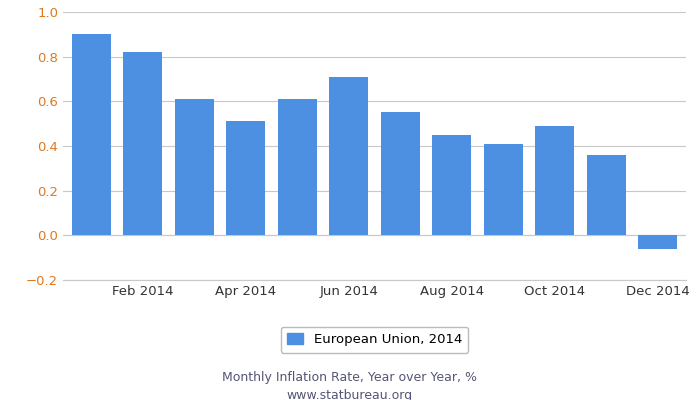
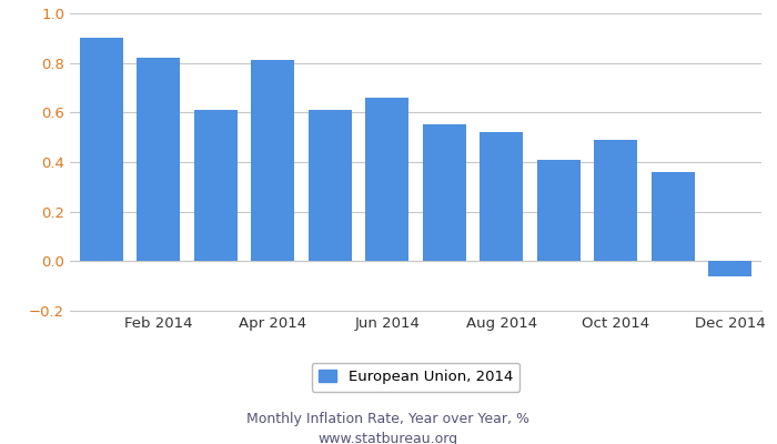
Apr 2014: 0.51 -> 0.81
Jun 2014: 0.71 -> 0.66
Aug 2014: 0.45 -> 0.52
